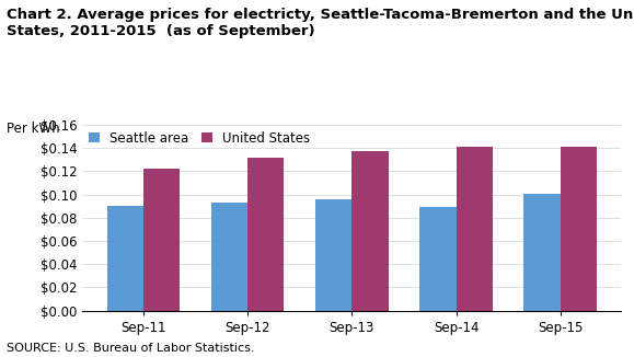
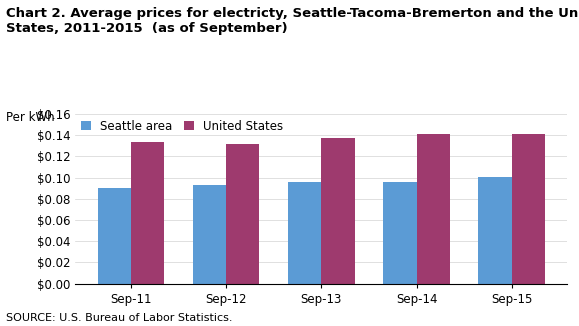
United States/Sep-11: $0.122 -> $0.134
Seattle area/Sep-14: $0.089 -> $0.096
